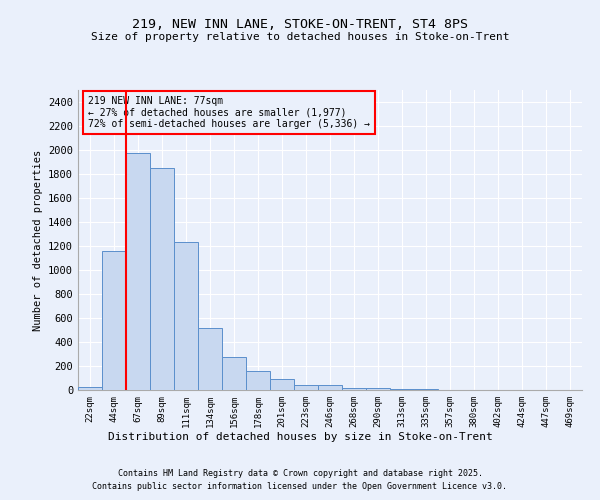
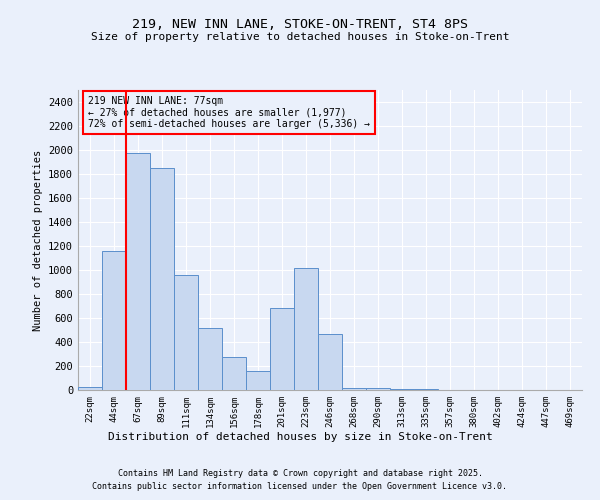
111sqm: 1230 -> 960
201sqm: 90 -> 680
223sqm: 40 -> 1020
246sqm: 40 -> 470
